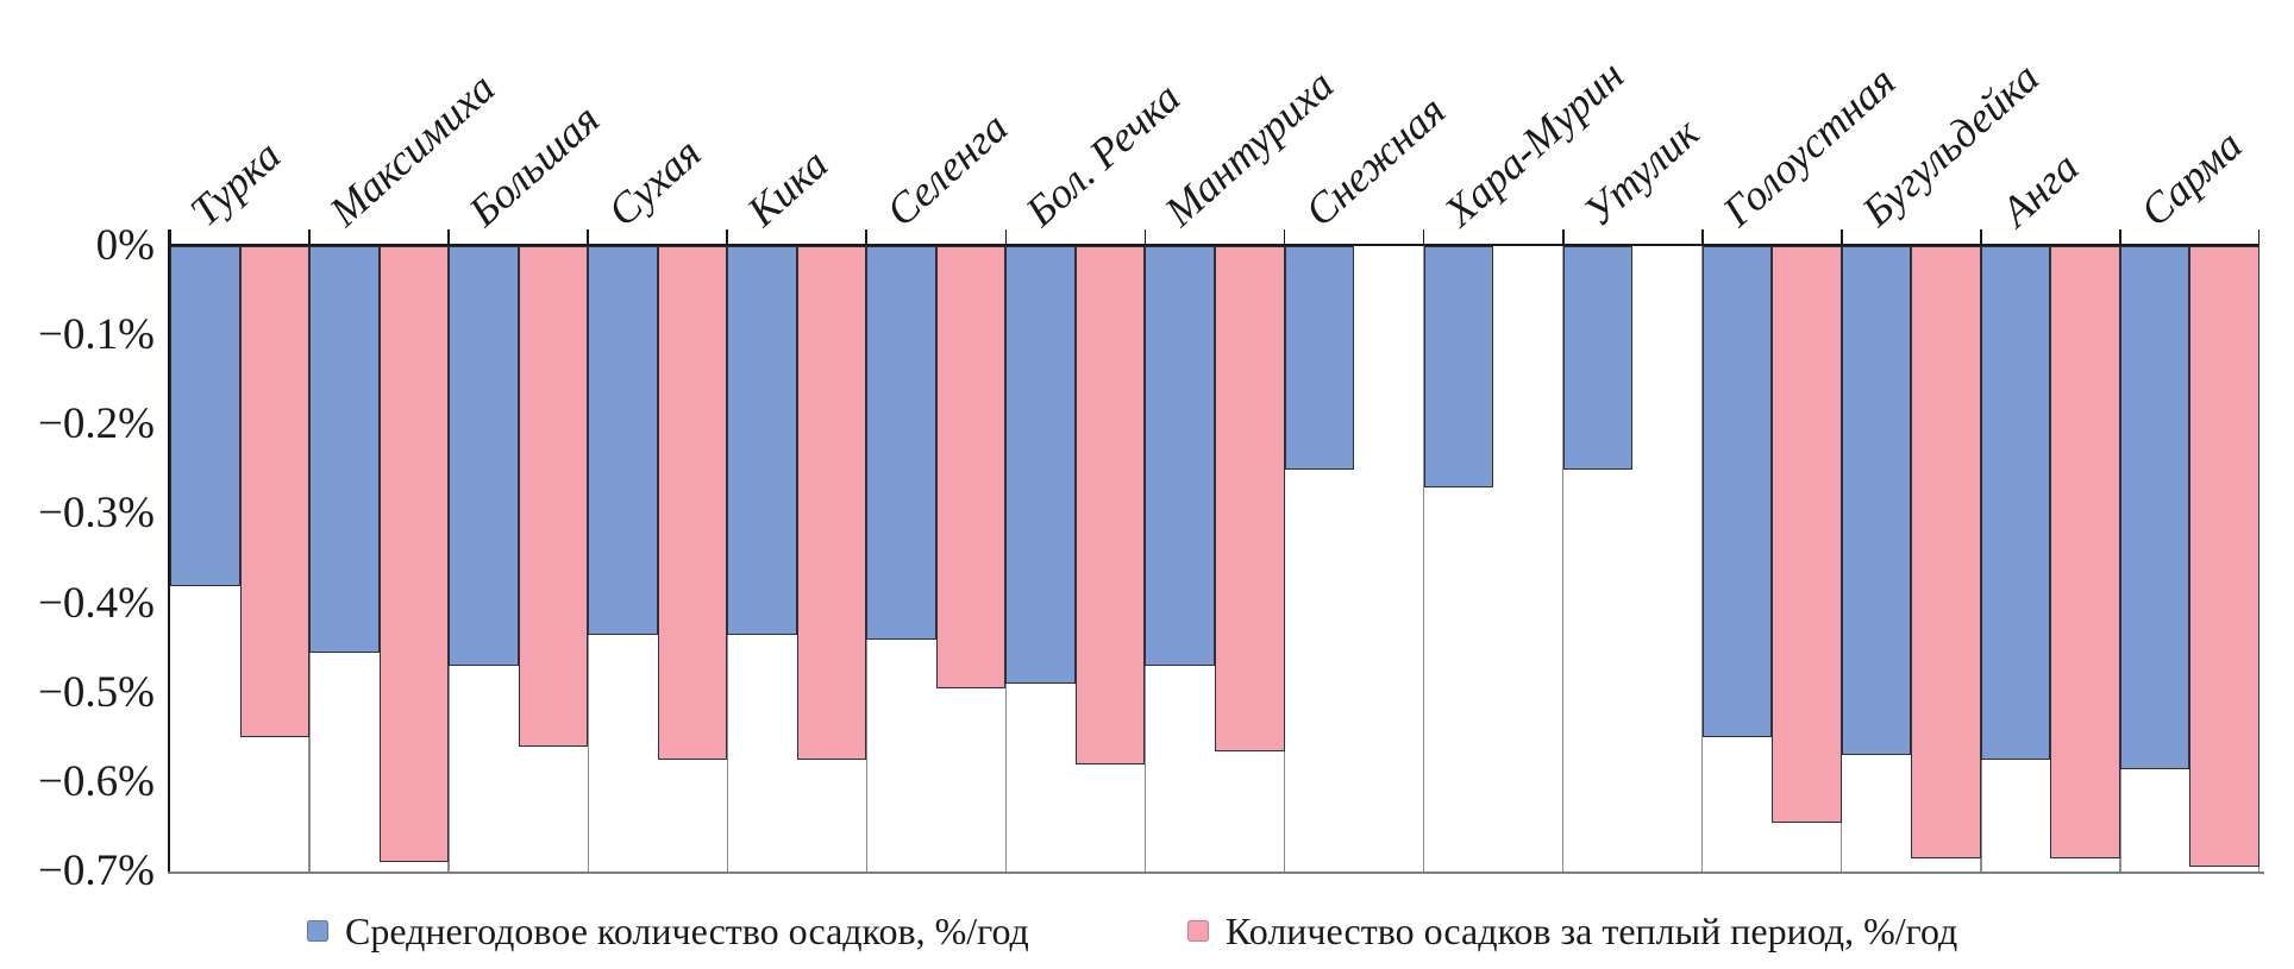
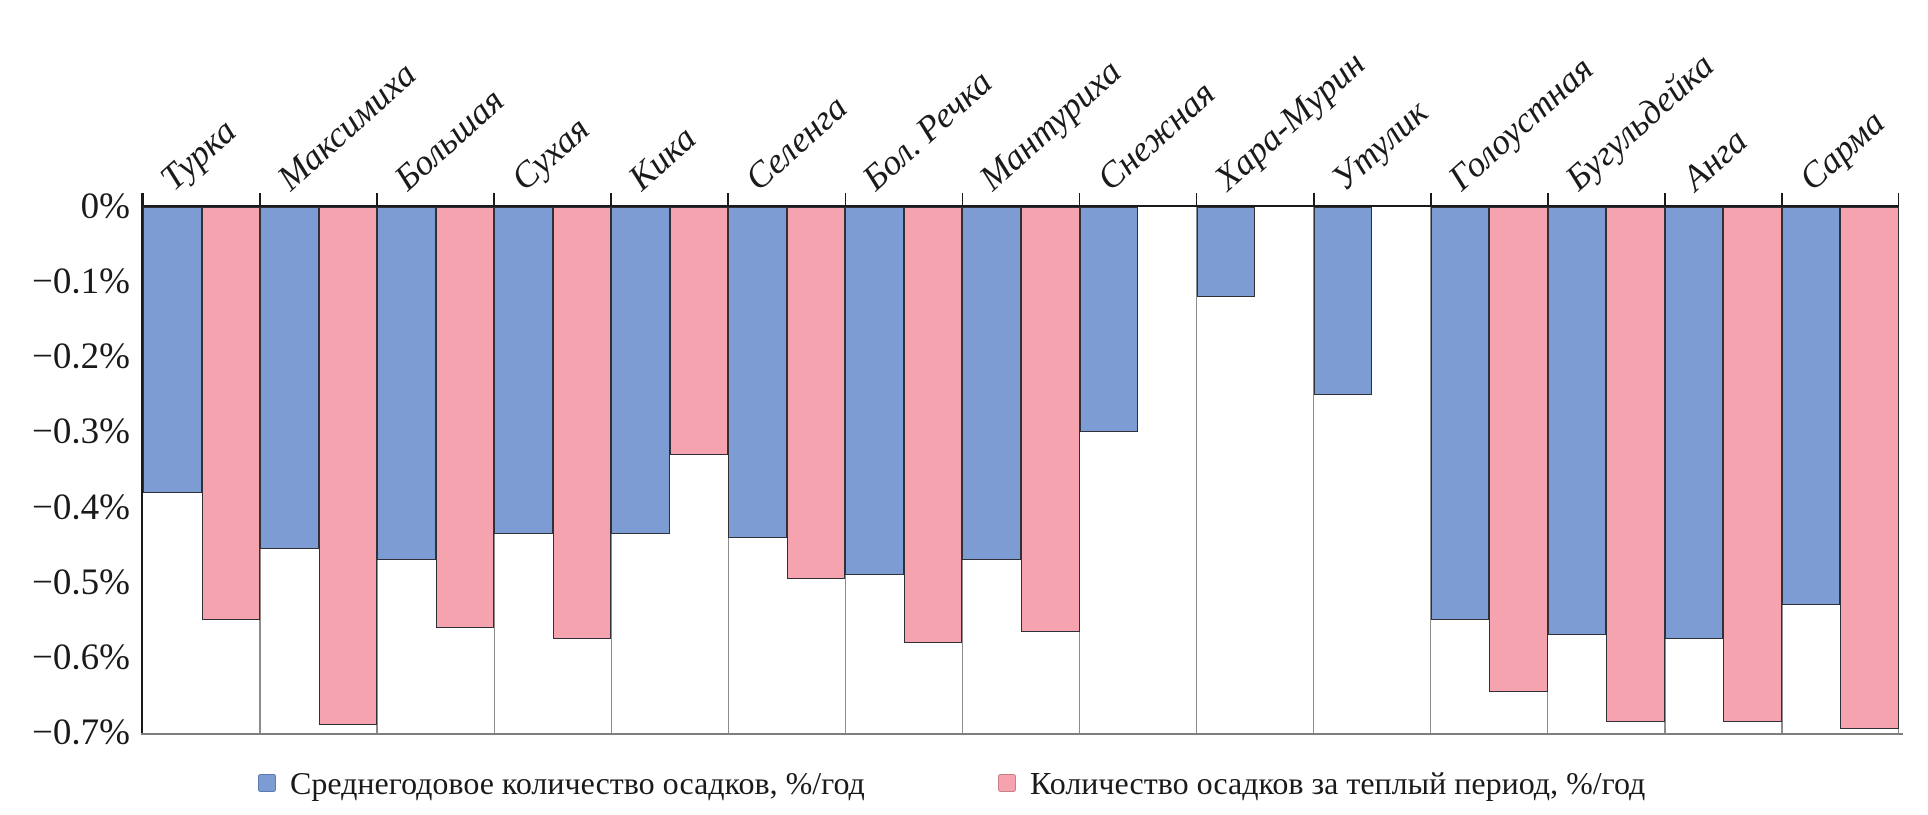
Количество осадков за теплый период, %/год/Кика: -0.57% -> -0.33%
Среднегодовое количество осадков, %/год/Снежная: -0.25% -> -0.30%
Среднегодовое количество осадков, %/год/Хара-Мурин: -0.27% -> -0.12%
Среднегодовое количество осадков, %/год/Сарма: -0.58% -> -0.53%
